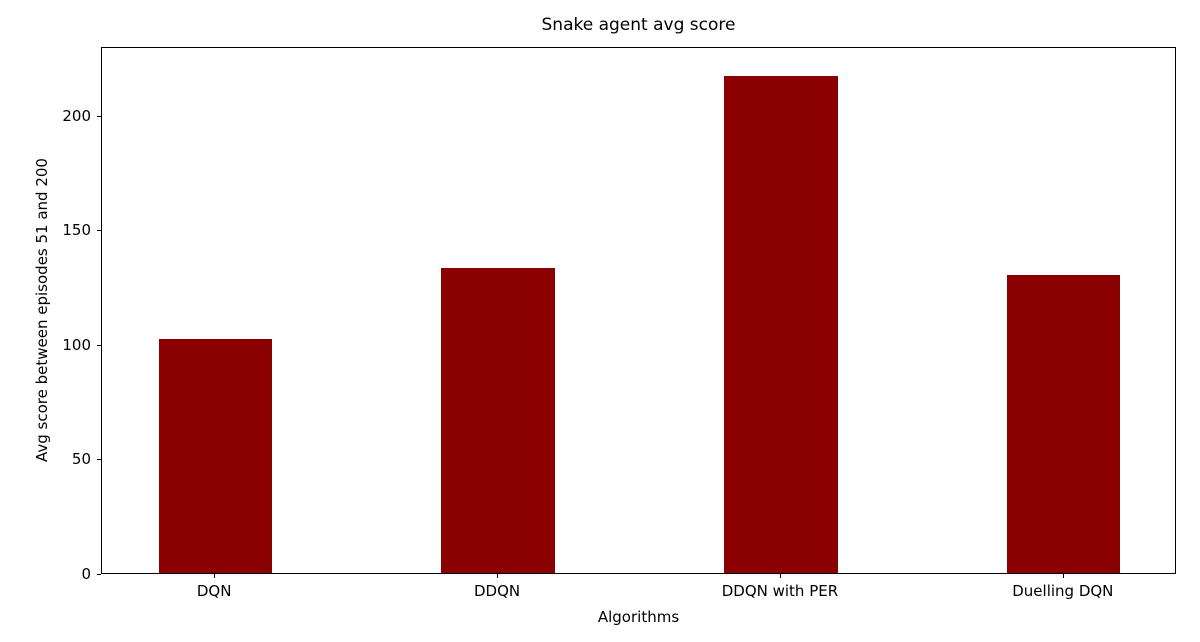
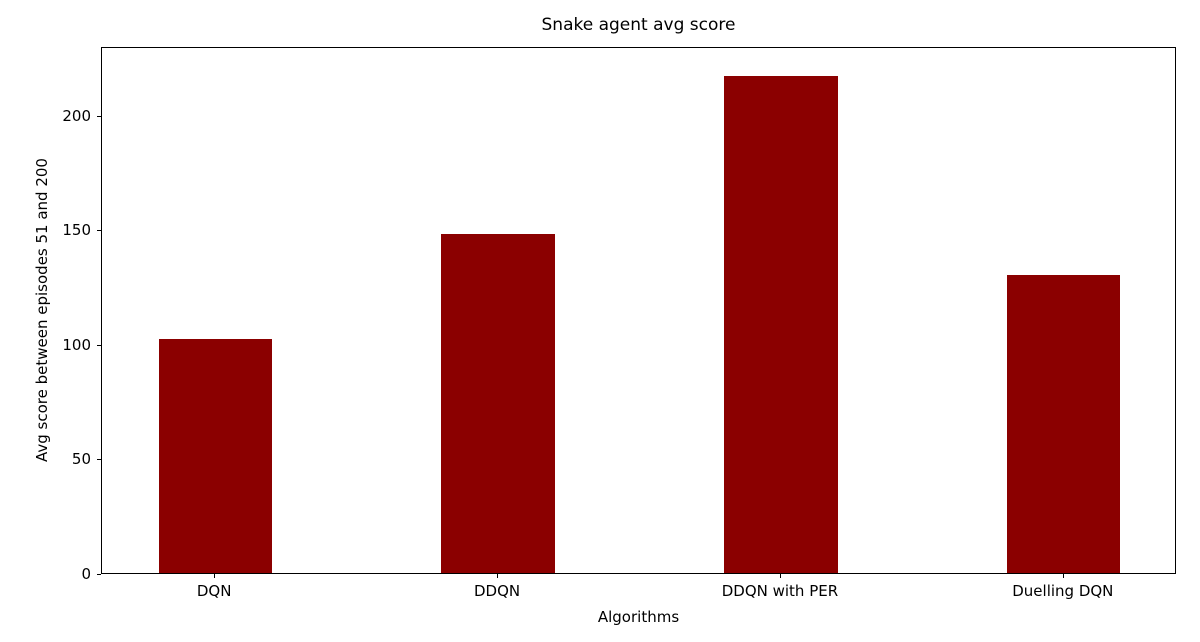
DDQN: 133 -> 148
